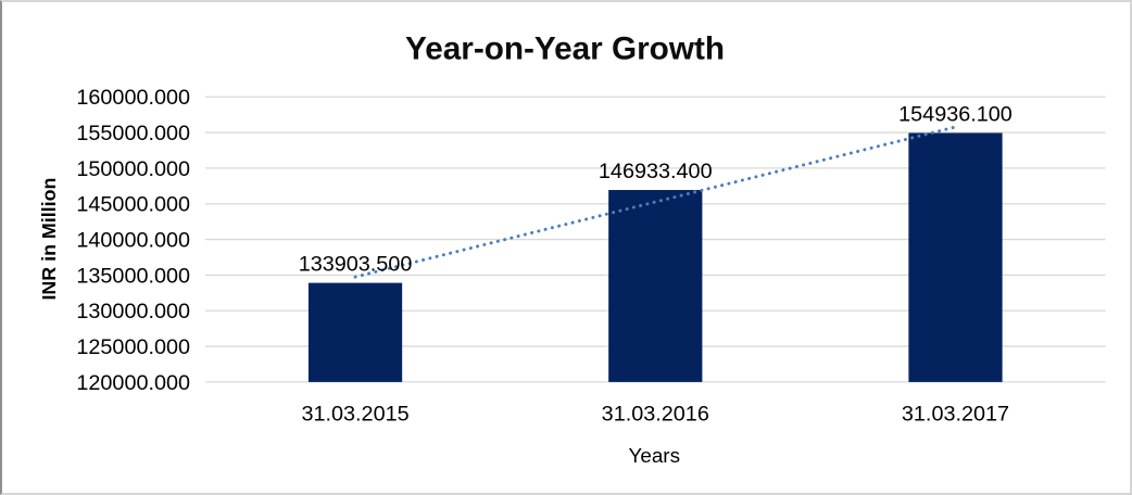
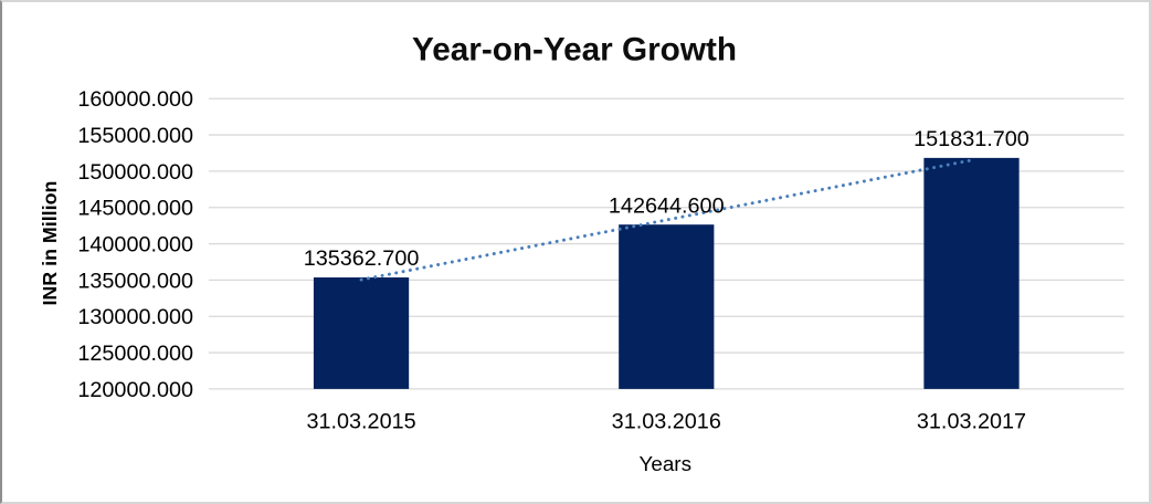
31.03.2015: 133903.500 -> 135362.700
31.03.2016: 146933.400 -> 142644.600
31.03.2017: 154936.100 -> 151831.700
